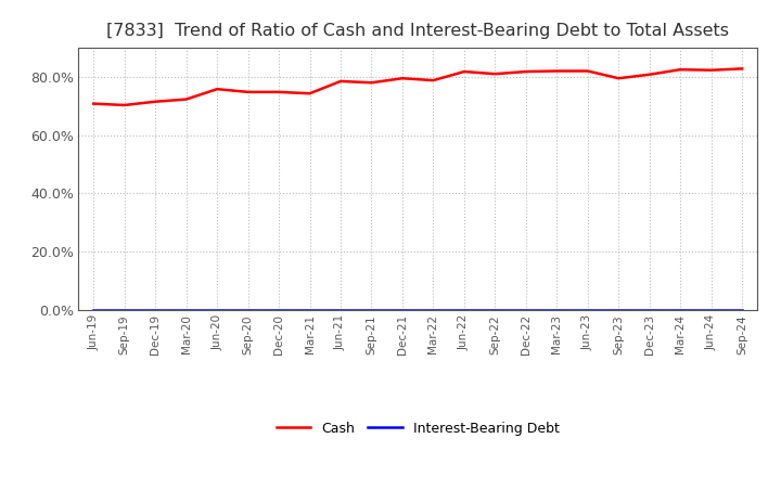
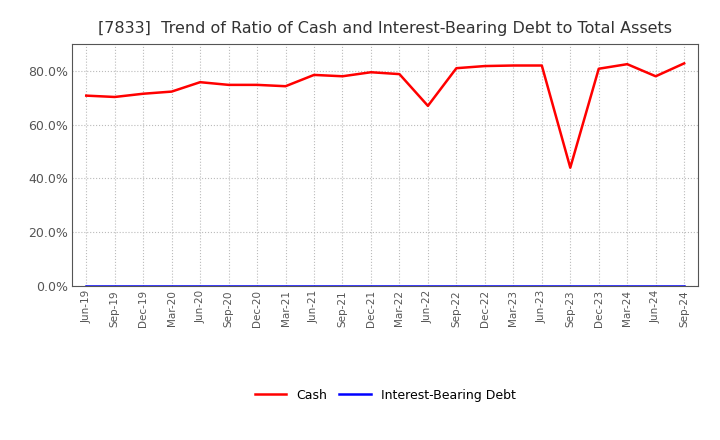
Cash/Jun-22: 81.8% -> 67.0%
Cash/Sep-23: 79.5% -> 44.0%
Cash/Jun-24: 82.3% -> 78.0%
